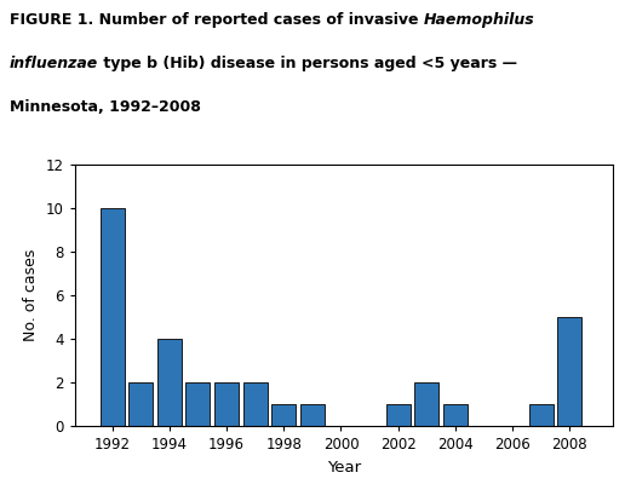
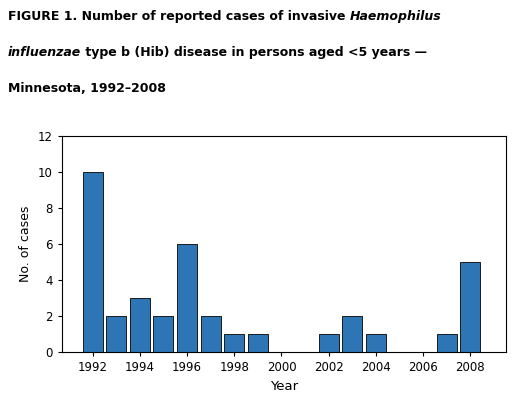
1994: 4 -> 3
1996: 2 -> 6
